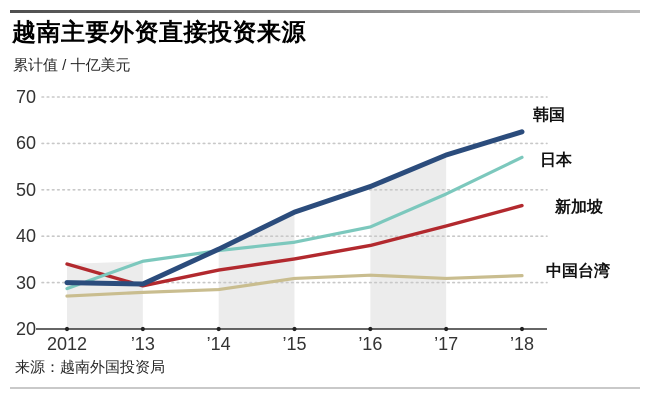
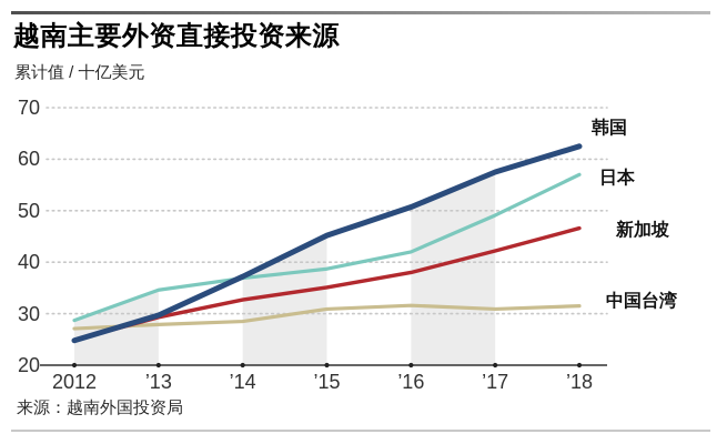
韩国/2012: 30 -> 25
新加坡/2012: 34 -> 25
